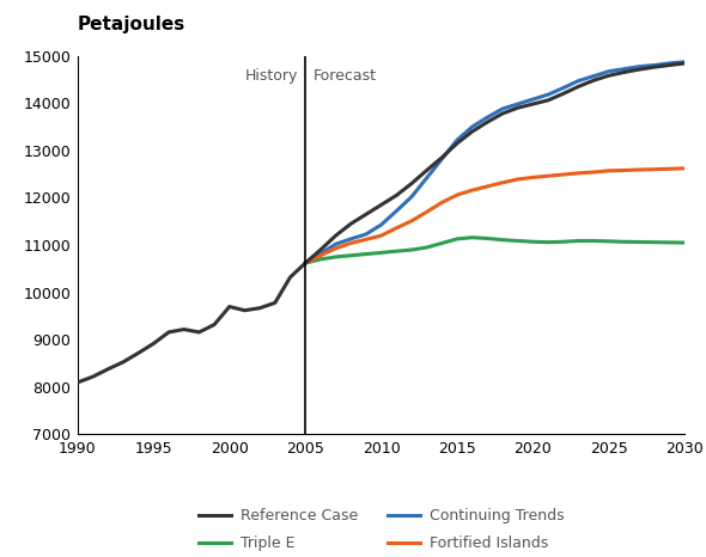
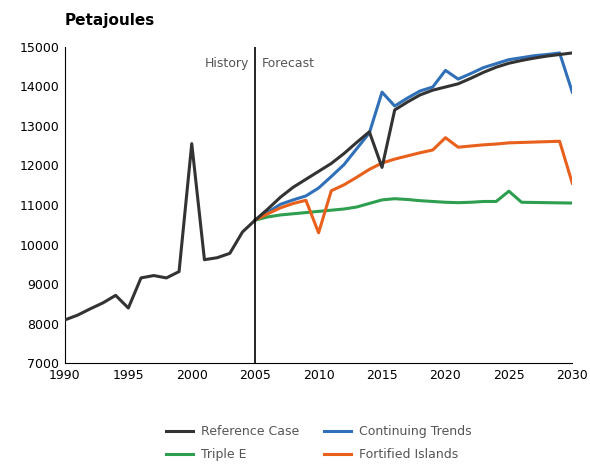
Reference Case/1995: 8920 -> 8400
Reference Case/2000: 9700 -> 12550
Fortified Islands/2010: 11200 -> 10300
Reference Case/2015: 13150 -> 11950
Continuing Trends/2015: 13220 -> 13850
Continuing Trends/2020: 14080 -> 14400
Fortified Islands/2020: 12430 -> 12700
Triple E/2025: 11080 -> 11350
Continuing Trends/2030: 14870 -> 13850
Fortified Islands/2030: 12620 -> 11550
